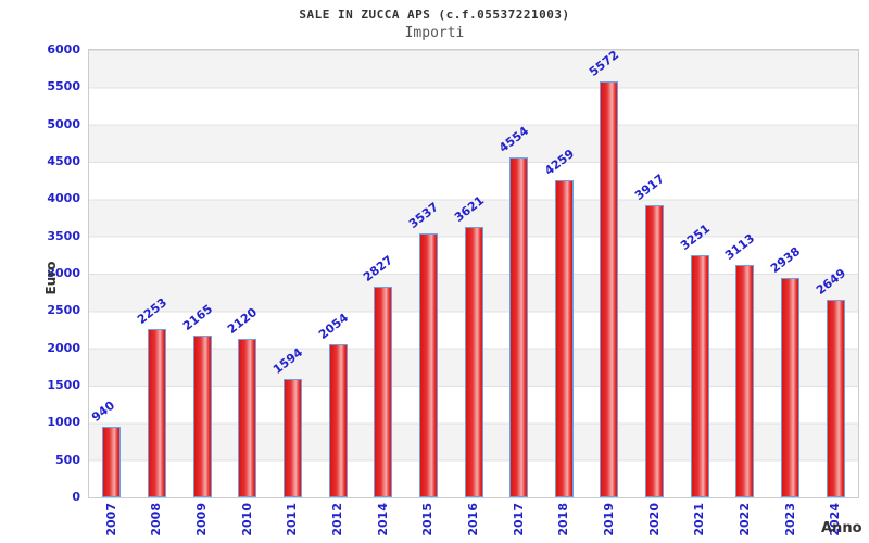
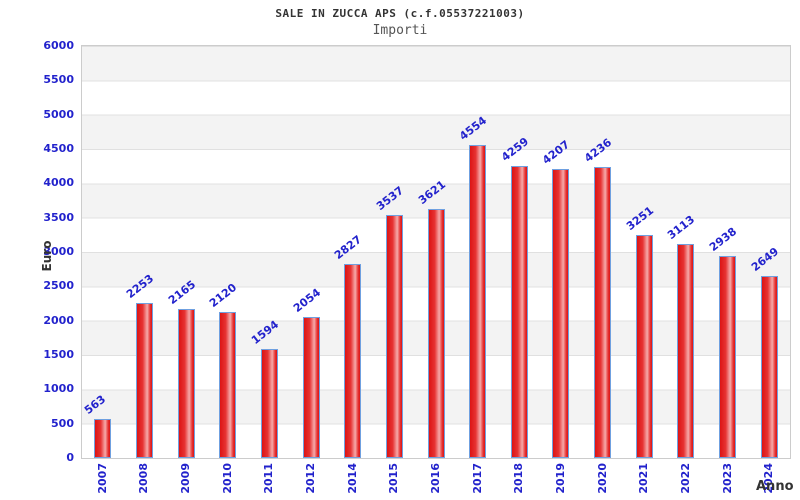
2007: 940 -> 563
2019: 5572 -> 4207
2020: 3917 -> 4236
